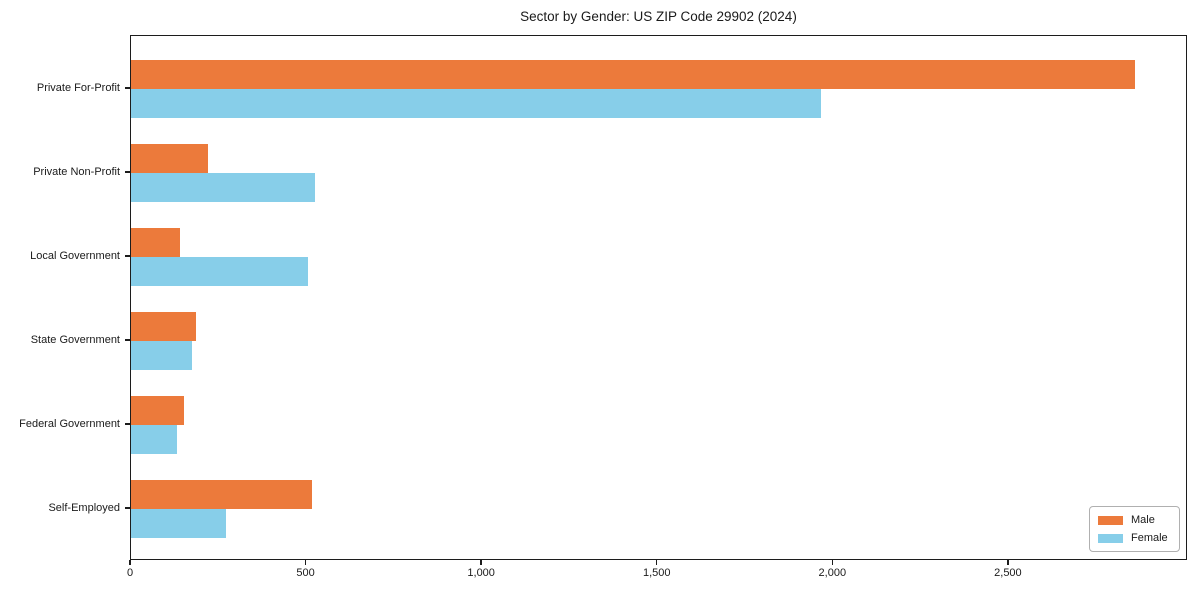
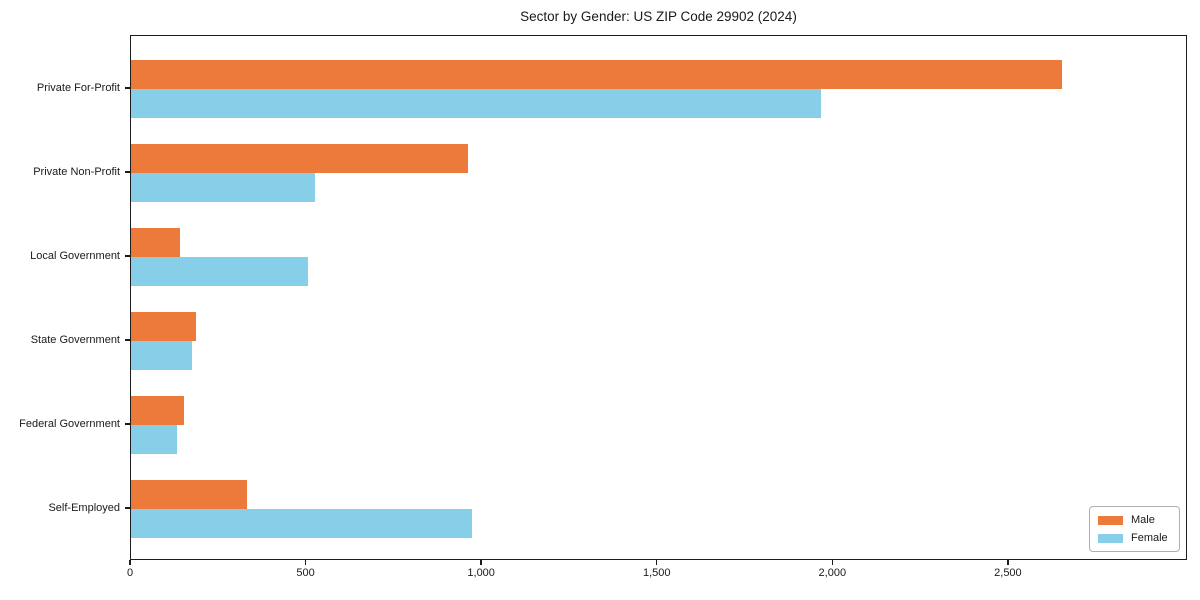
Male/Private For-Profit: 2860 -> 2650
Male/Private Non-Profit: 220 -> 960
Male/Self-Employed: 520 -> 330
Female/Self-Employed: 270 -> 970
